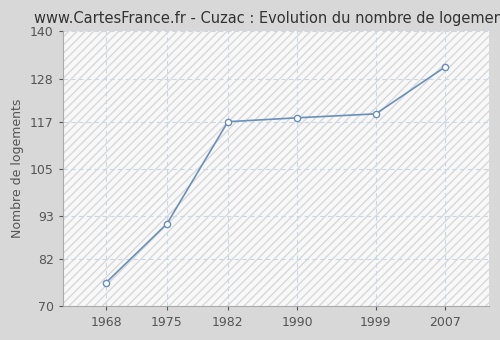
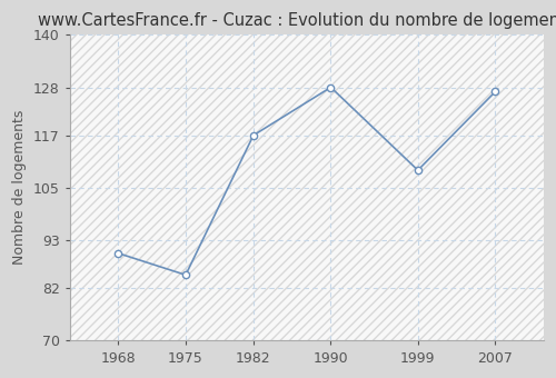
1968: 76 -> 90
1975: 91 -> 85
1990: 118 -> 128
1999: 119 -> 109
2007: 131 -> 127
